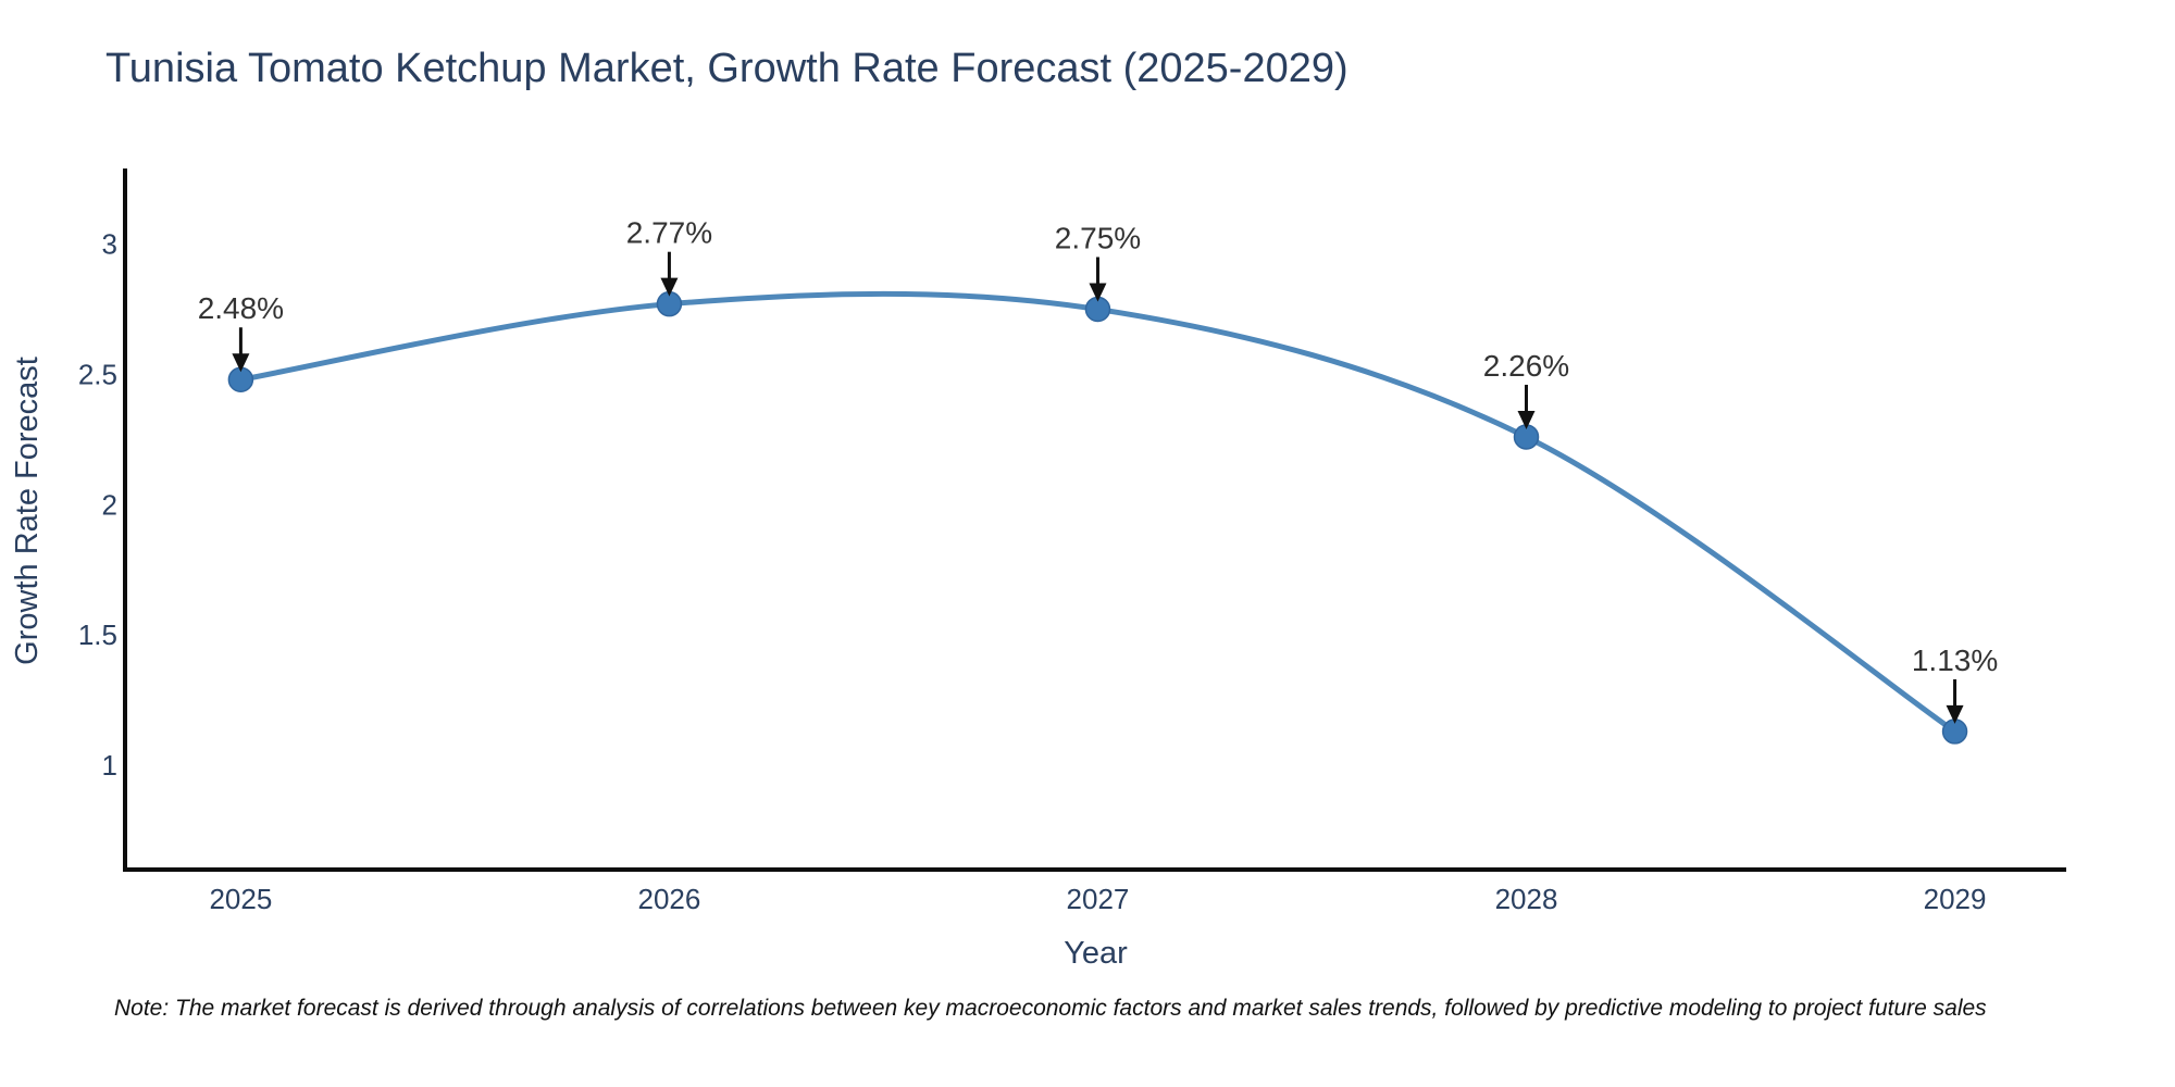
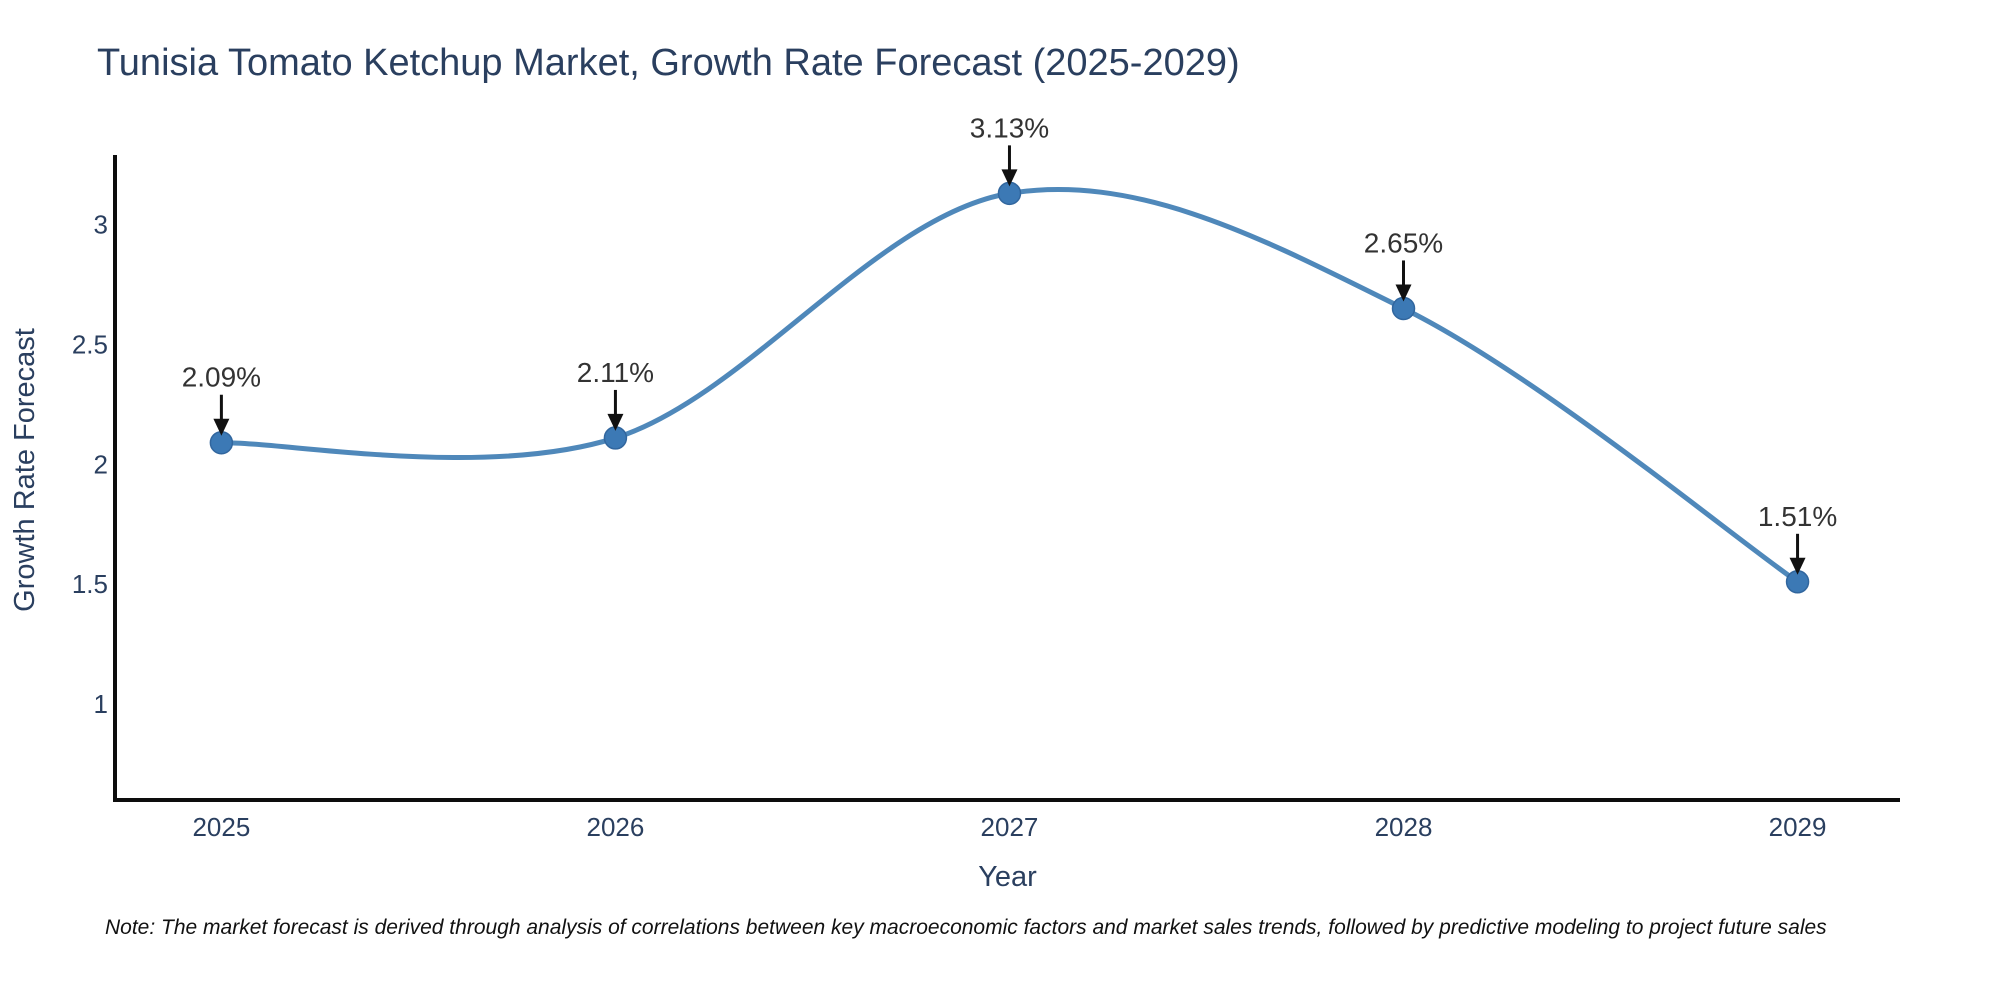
2025: 2.48% -> 2.09%
2026: 2.77% -> 2.11%
2027: 2.75% -> 3.13%
2028: 2.26% -> 2.65%
2029: 1.13% -> 1.51%
